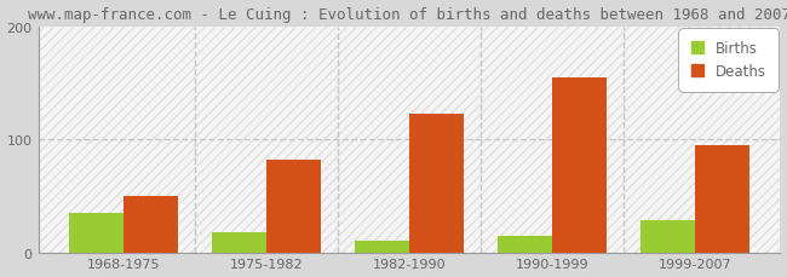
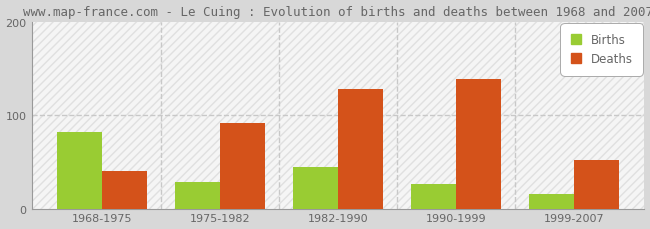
Births/1968-1975: 35 -> 82
Deaths/1968-1975: 50 -> 40
Births/1975-1982: 18 -> 28
Deaths/1975-1982: 82 -> 92
Births/1982-1990: 10 -> 44
Deaths/1982-1990: 122 -> 128
Births/1990-1999: 14 -> 26
Deaths/1990-1999: 155 -> 138
Births/1999-2007: 28 -> 16
Deaths/1999-2007: 95 -> 52
